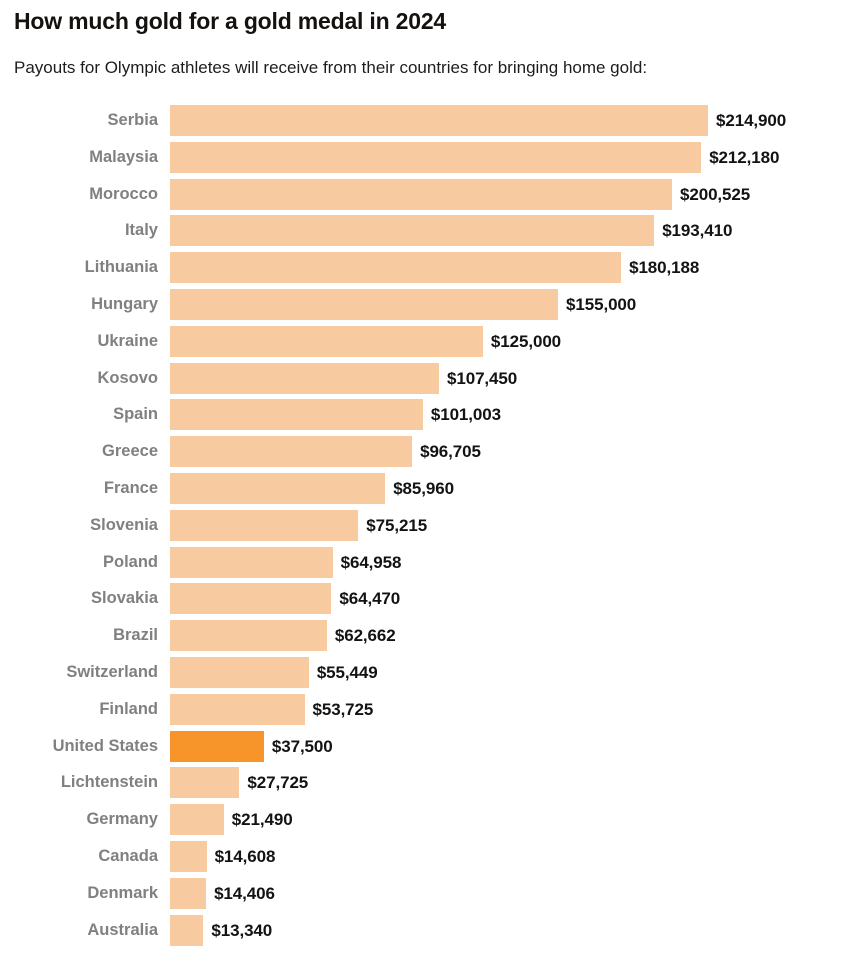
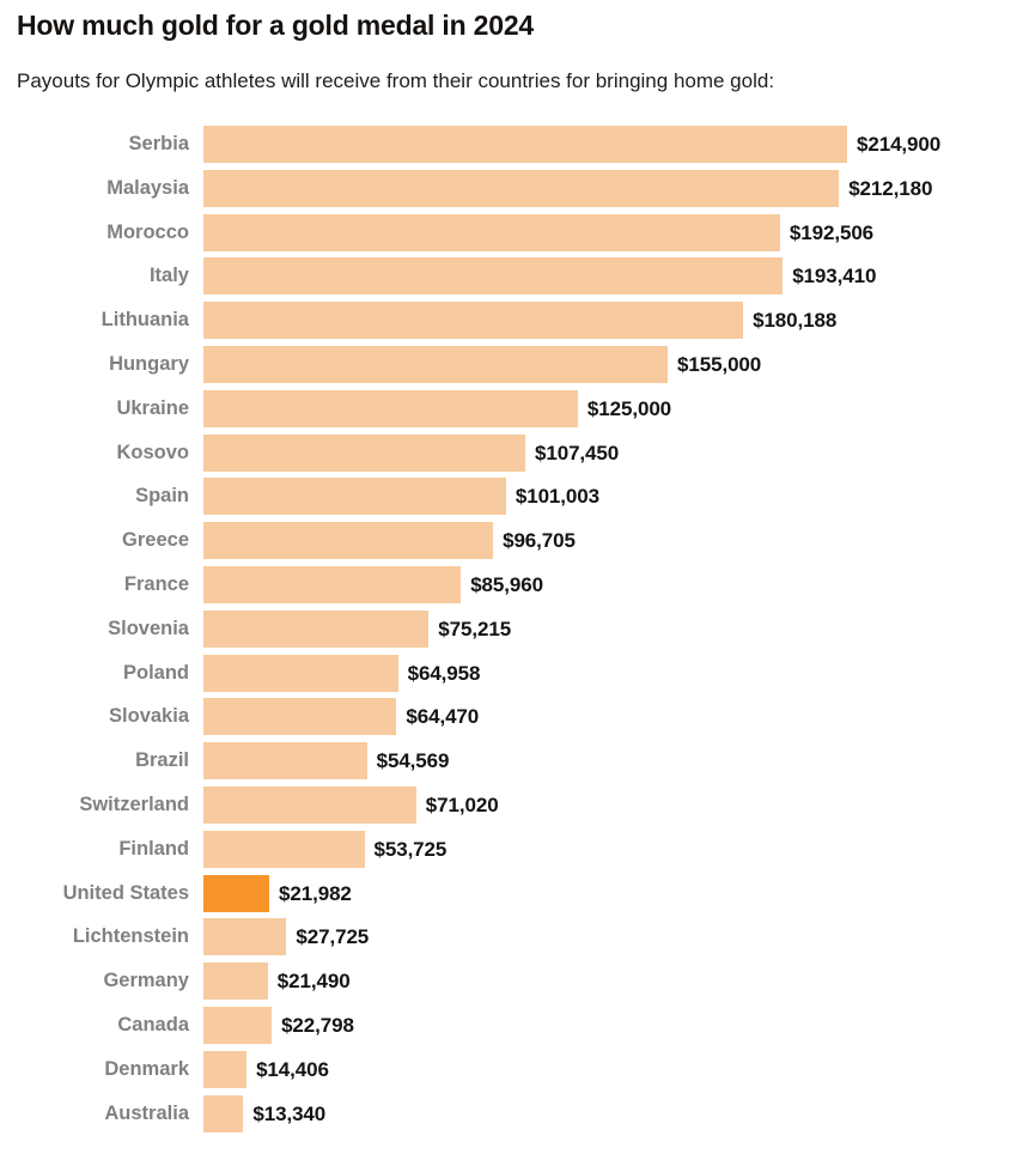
Morocco: $200,525 -> $192,506
Brazil: $62,662 -> $54,569
Switzerland: $55,449 -> $71,020
United States: $37,500 -> $21,982
Canada: $14,608 -> $22,798
